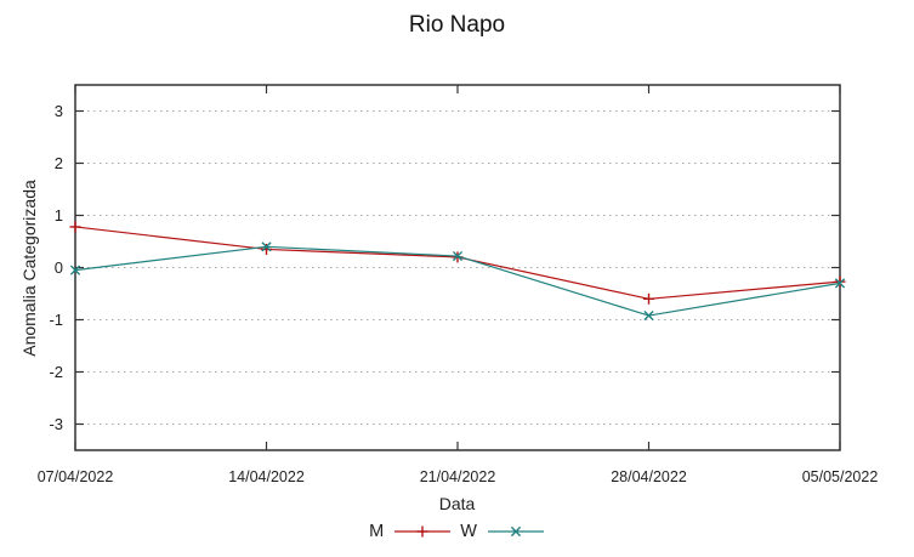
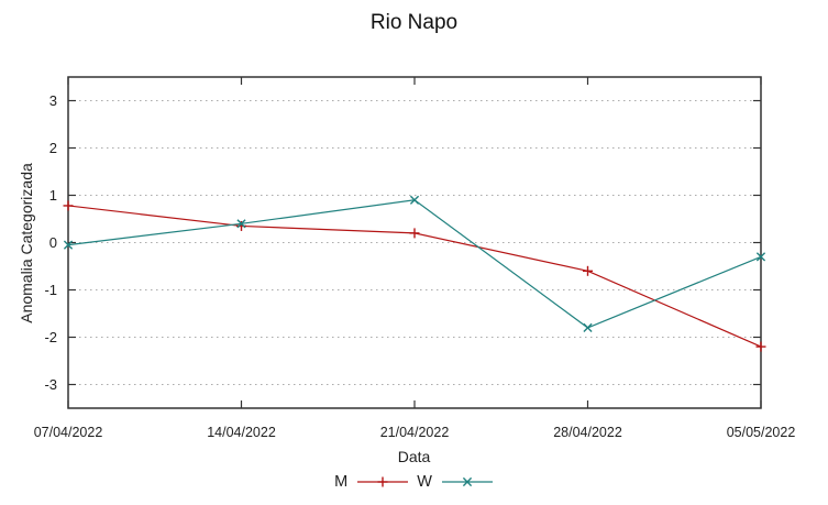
W/21/04/2022: 0.2 -> 0.9
W/28/04/2022: -0.9 -> -1.8
M/05/05/2022: -0.3 -> -2.2
